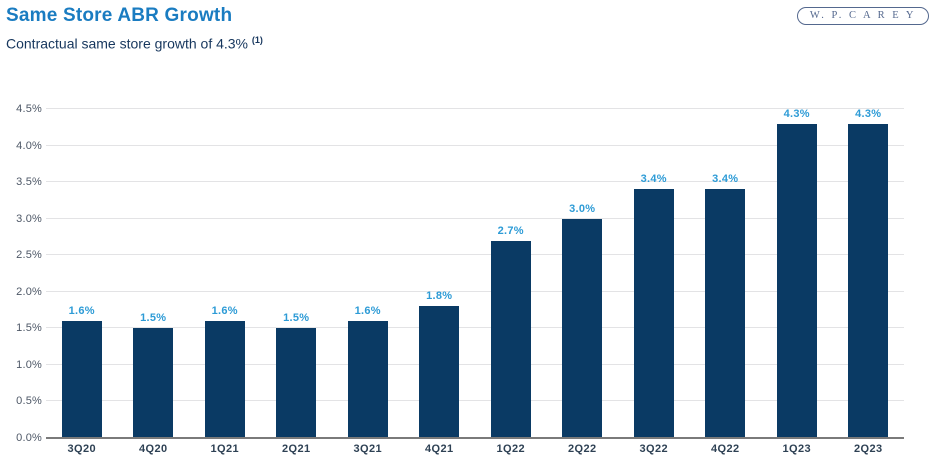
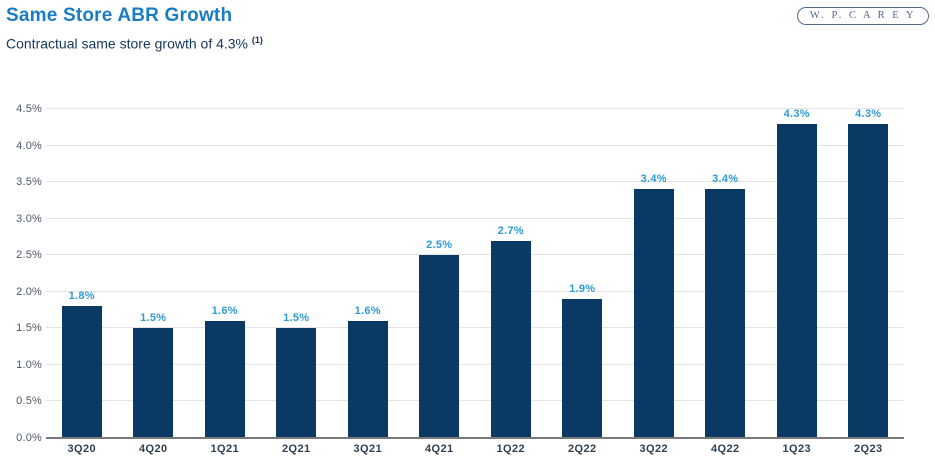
3Q20: 1.6% -> 1.8%
4Q21: 1.8% -> 2.5%
2Q22: 3.0% -> 1.9%
